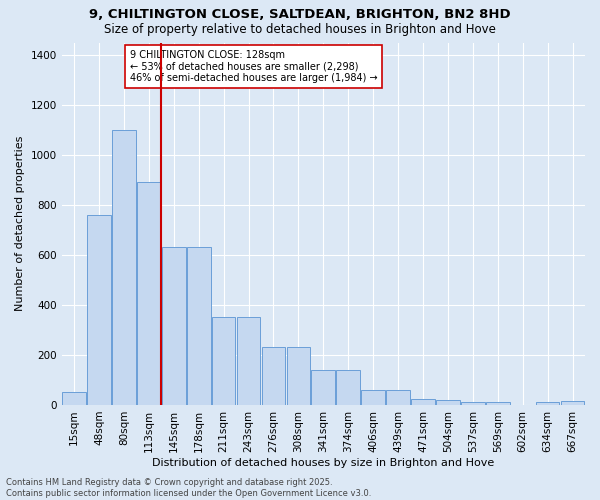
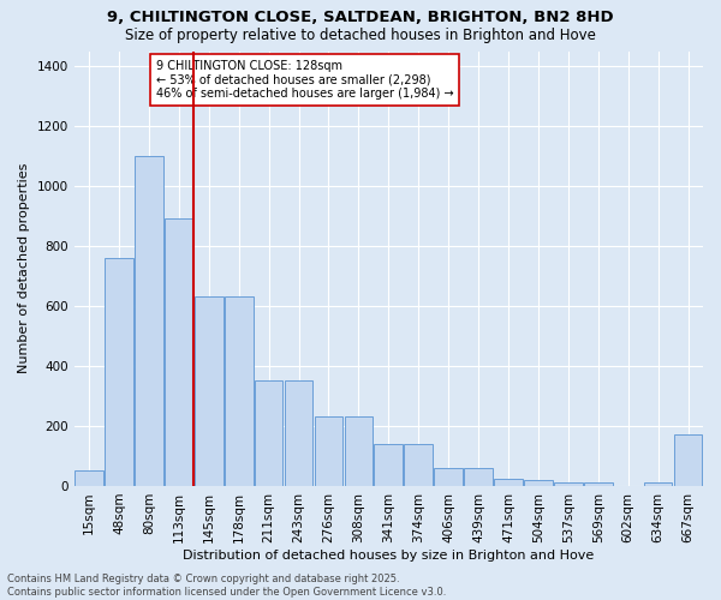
667sqm: 15 -> 170
